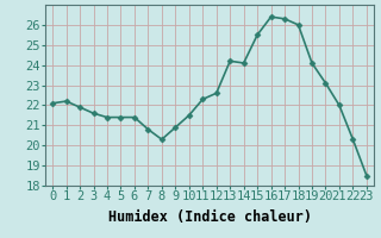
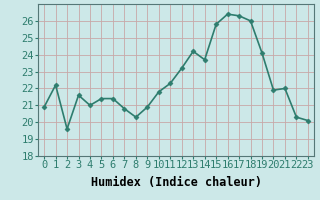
0: 22.1 -> 20.9
2: 21.9 -> 19.6
4: 21.4 -> 21.0
10: 21.5 -> 21.8
12: 22.6 -> 23.2
14: 24.1 -> 23.7
15: 25.5 -> 25.8
20: 23.1 -> 21.9
23: 18.5 -> 20.1
